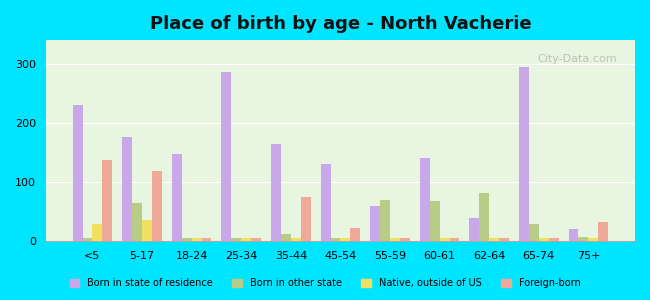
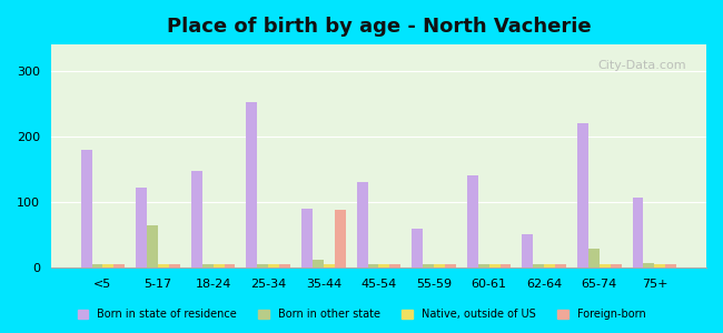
Born in state of residence/<5: 230 -> 180
Native, outside of US/<5: 30 -> 5
Foreign-born/<5: 138 -> 5
Born in state of residence/5-17: 176 -> 122
Native, outside of US/5-17: 36 -> 5
Foreign-born/5-17: 118 -> 5
Born in state of residence/25-34: 286 -> 252
Born in state of residence/35-44: 164 -> 90
Foreign-born/35-44: 74 -> 88
Foreign-born/45-54: 22 -> 5
Born in other state/55-59: 70 -> 5
Born in other state/60-61: 68 -> 5
Born in state of residence/62-64: 40 -> 52
Born in other state/62-64: 82 -> 5
Born in state of residence/65-74: 294 -> 220
Born in state of residence/75+: 20 -> 107
Foreign-born/75+: 32 -> 5
